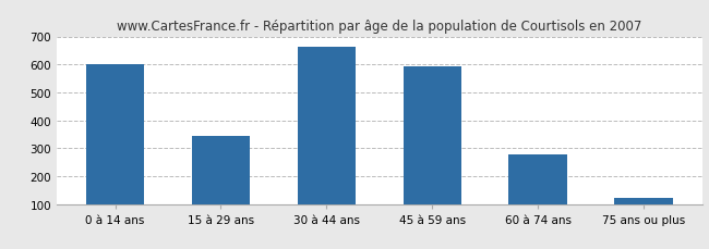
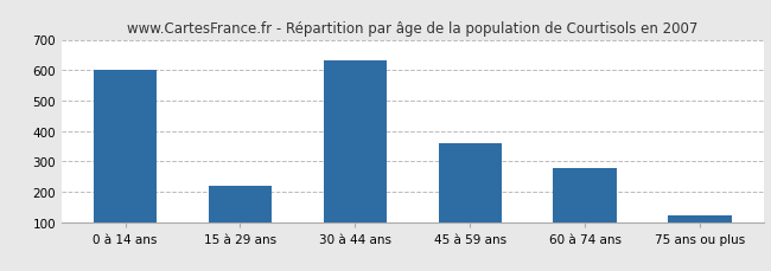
15 à 29 ans: 342 -> 220
30 à 44 ans: 662 -> 630
45 à 59 ans: 591 -> 360
